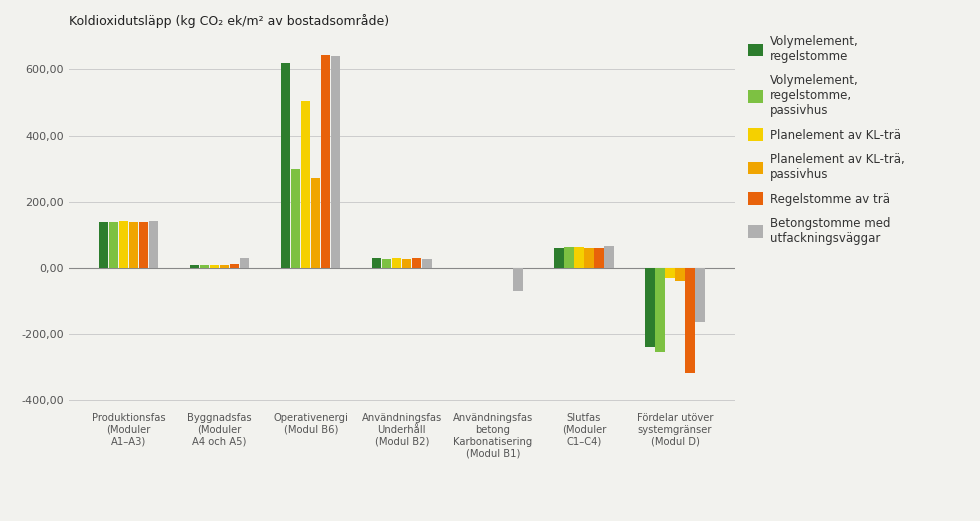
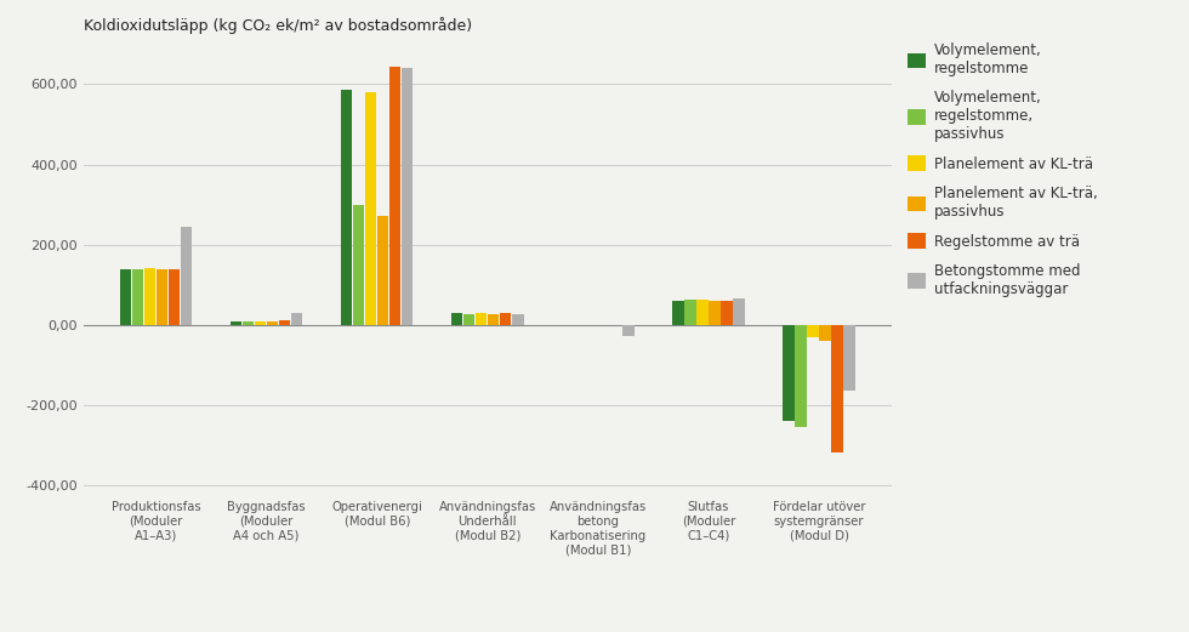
Betongstomme med utfackningsväggar/Produktionsfas (Moduler A1–A3): 140 -> 243
Volymelement, regelstomme/Operativenergi (Modul B6): 620 -> 585
Planelement av KL-trä/Operativenergi (Modul B6): 505 -> 580
Betongstomme med utfackningsväggar/Användningsfas betong Karbonatisering (Modul B1): -70 -> -28
